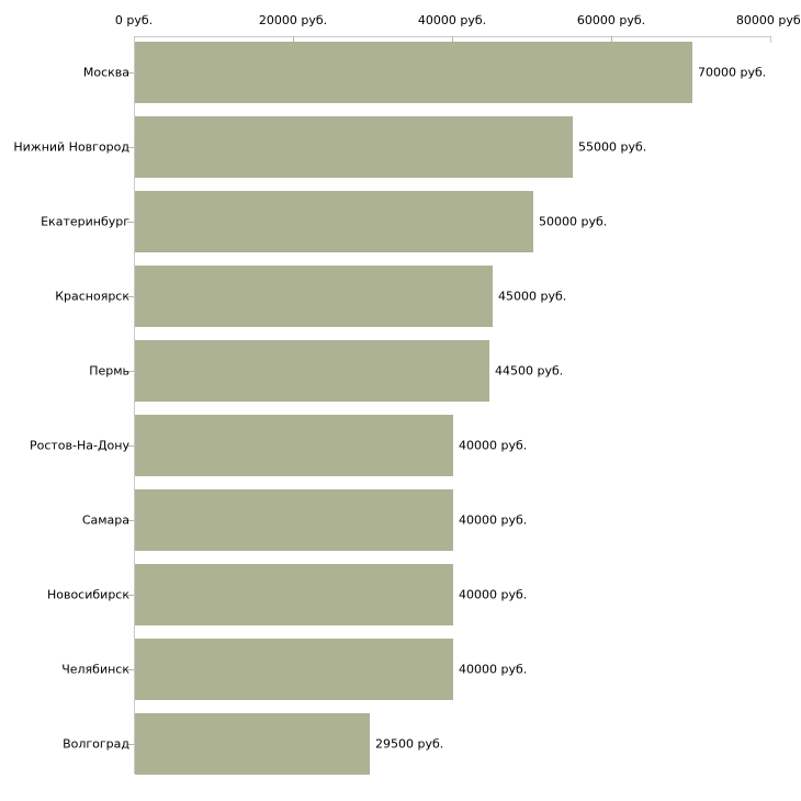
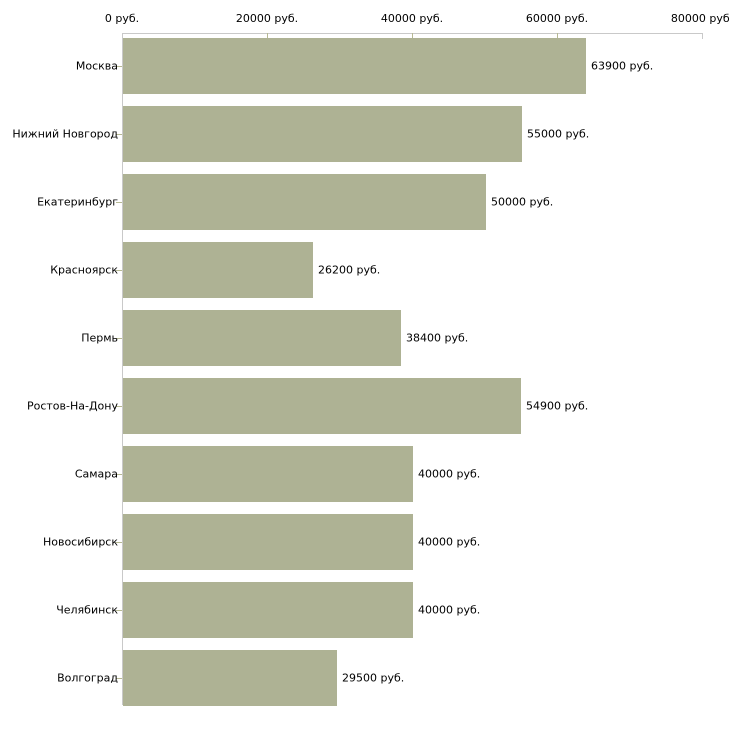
Москва: 70000 -> 63900
Красноярск: 45000 -> 26200
Пермь: 44500 -> 38400
Ростов-На-Дону: 40000 -> 54900
